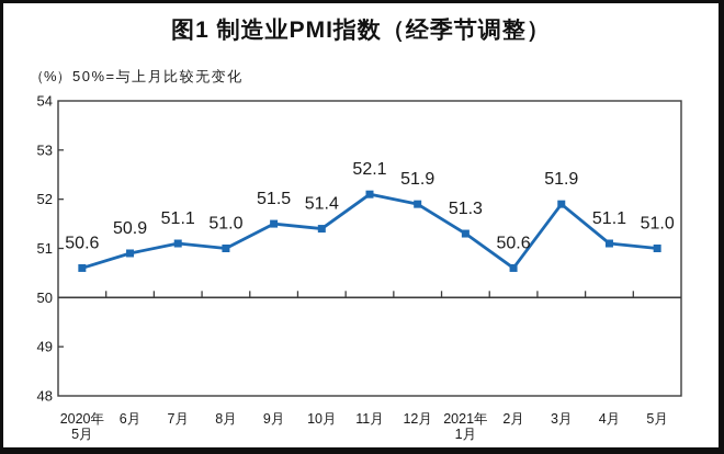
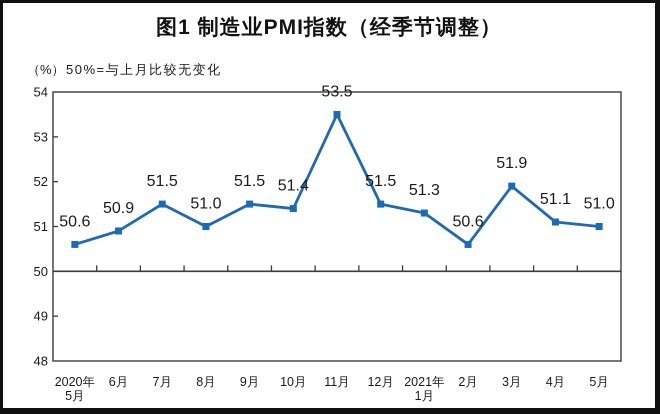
7月: 51.1 -> 51.5
11月: 52.1 -> 53.5
12月: 51.9 -> 51.5
